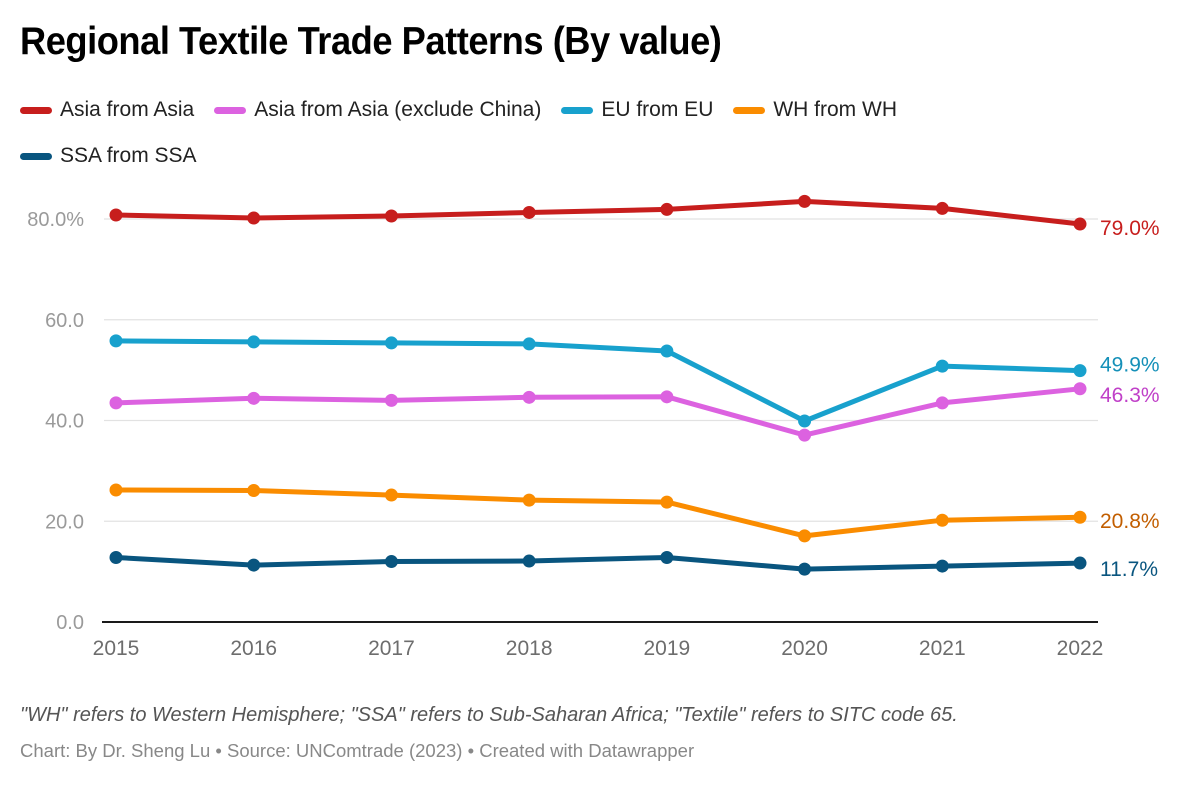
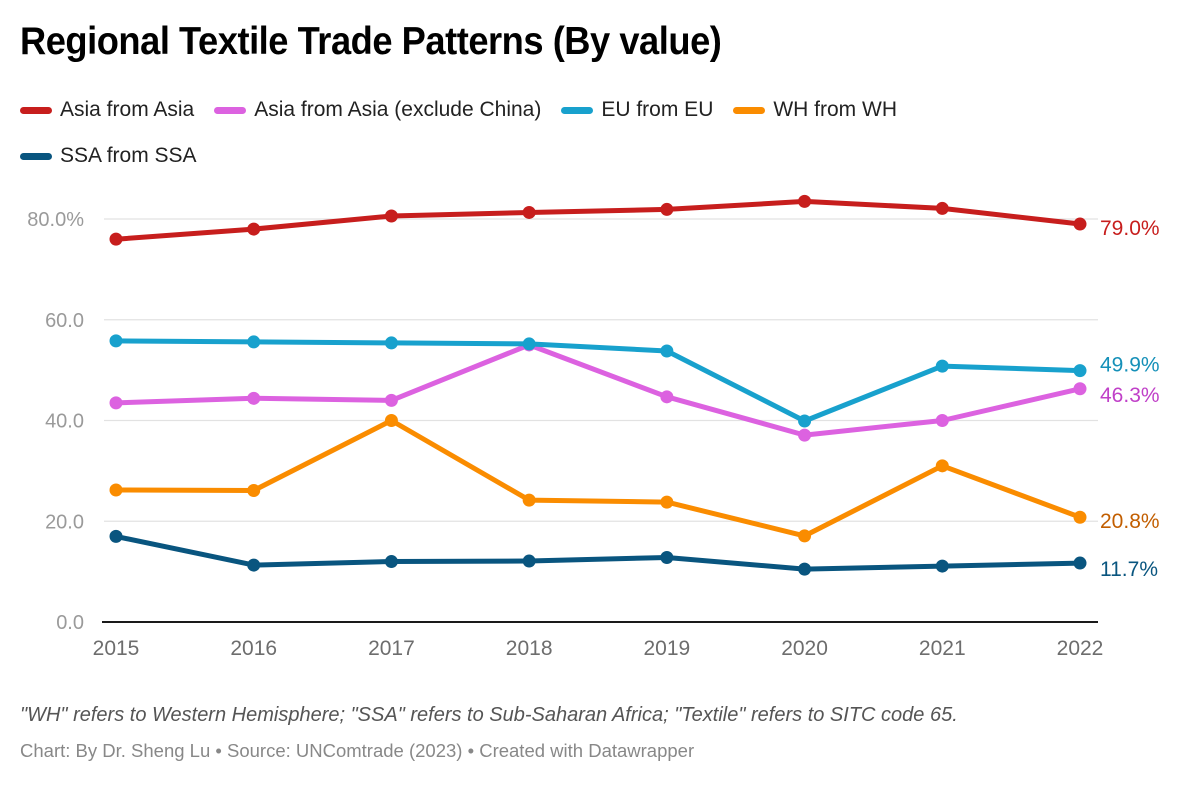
Asia from Asia/2015: 81% -> 76%
SSA from SSA/2015: 13% -> 17%
Asia from Asia/2016: 80% -> 78%
WH from WH/2017: 25% -> 40%
Asia from Asia (exclude China)/2018: 45% -> 55%
Asia from Asia (exclude China)/2021: 44% -> 40%
WH from WH/2021: 20% -> 31%
